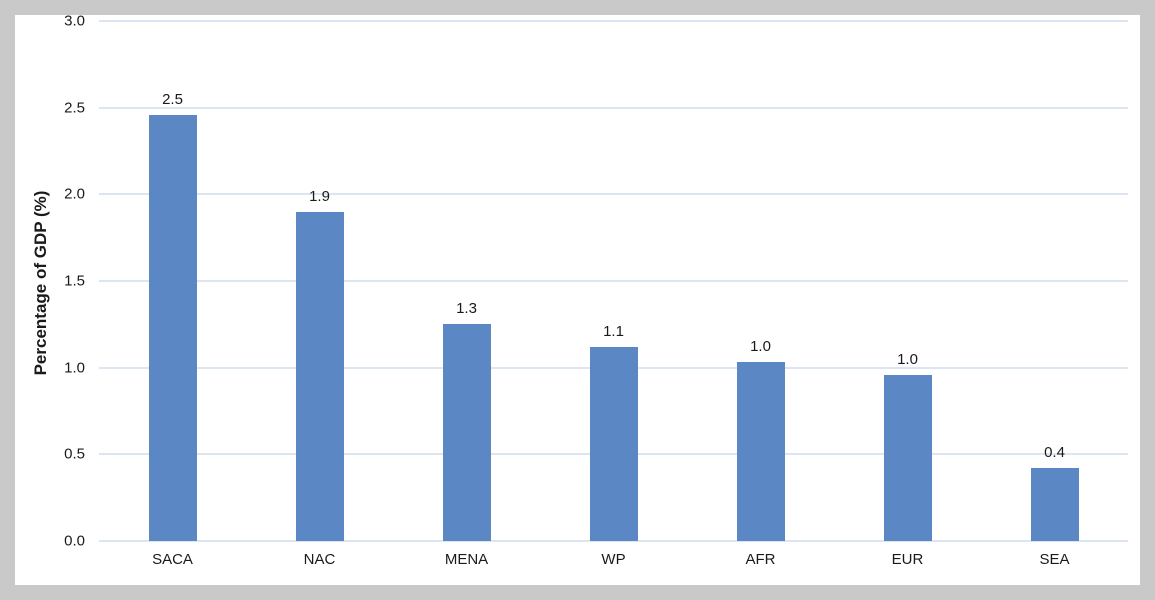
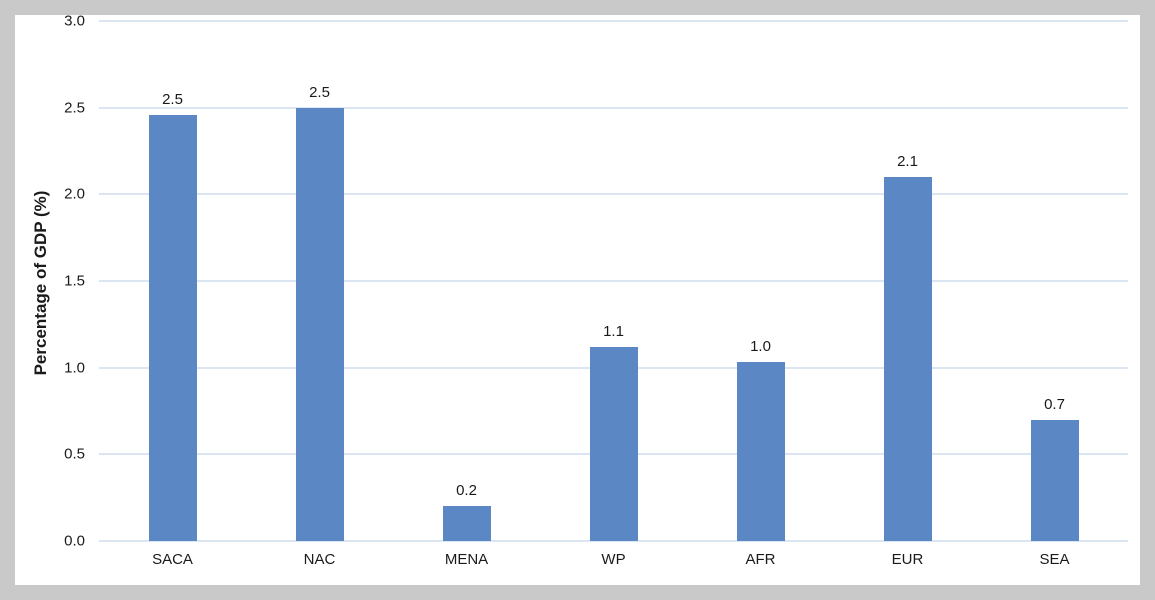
NAC: 1.9 -> 2.5
MENA: 1.3 -> 0.2
EUR: 1.0 -> 2.1
SEA: 0.4 -> 0.7
